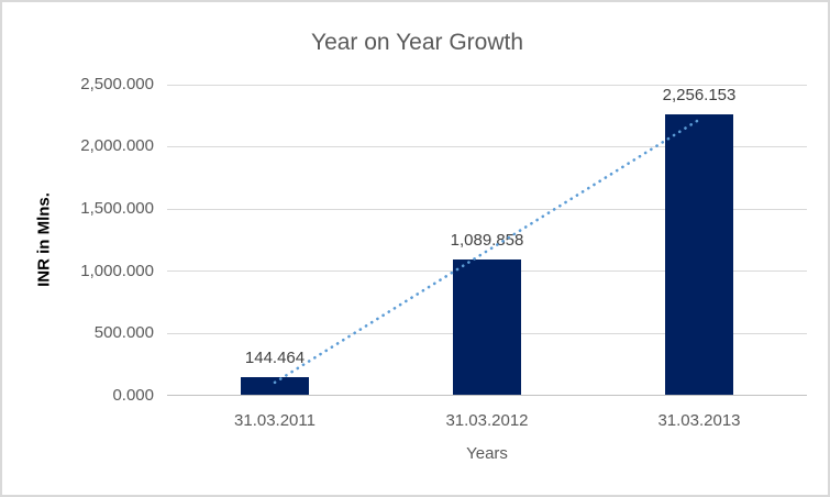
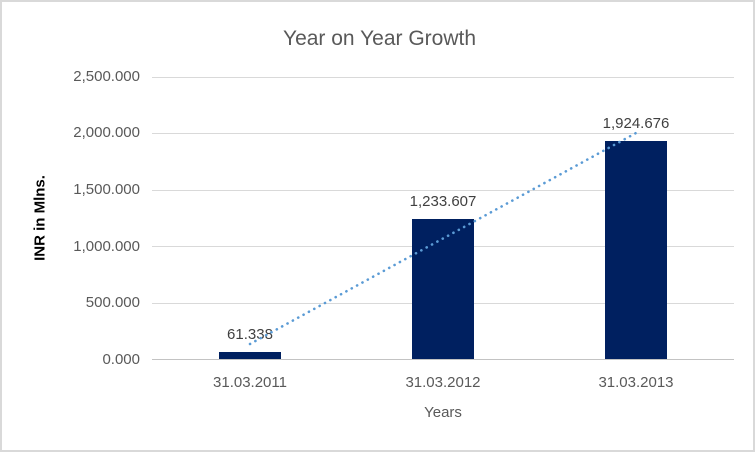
31.03.2011: 144.464 -> 61.338
31.03.2012: 1,089.858 -> 1,233.607
31.03.2013: 2,256.153 -> 1,924.676
